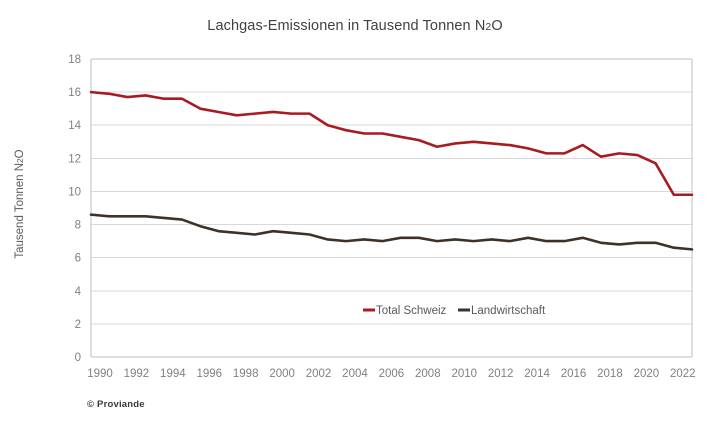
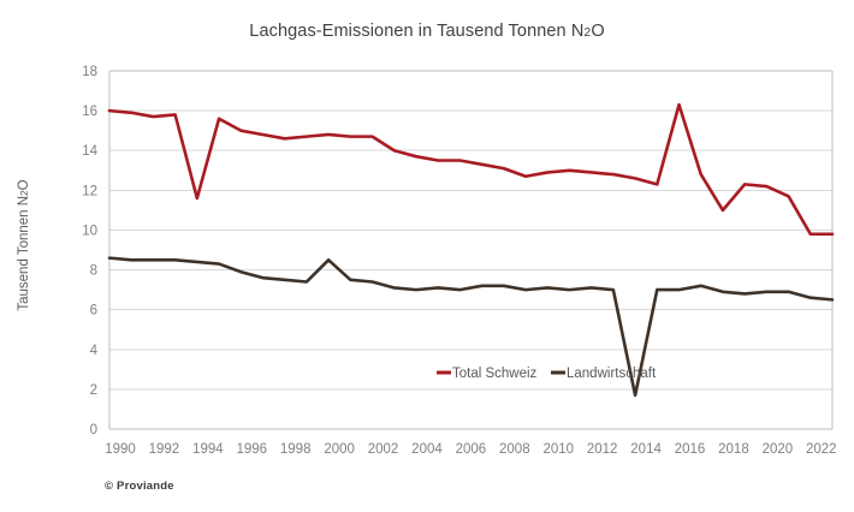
Total Schweiz/1994: 15.6 -> 11.6
Landwirtschaft/2000: 7.6 -> 8.5
Landwirtschaft/2014: 7.2 -> 1.7
Total Schweiz/2016: 12.3 -> 16.3
Total Schweiz/2018: 12.1 -> 11.0
